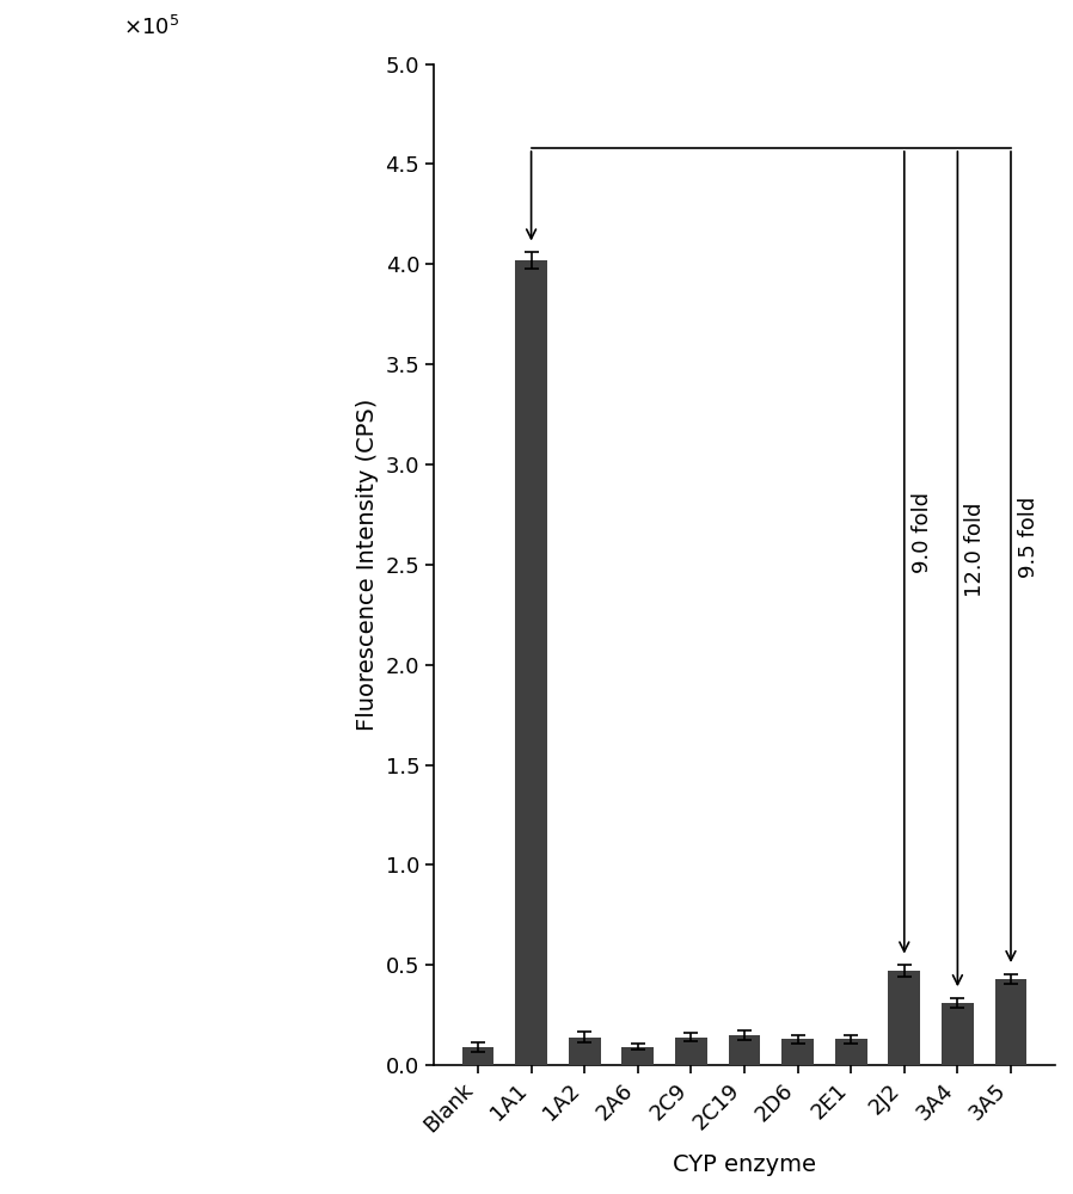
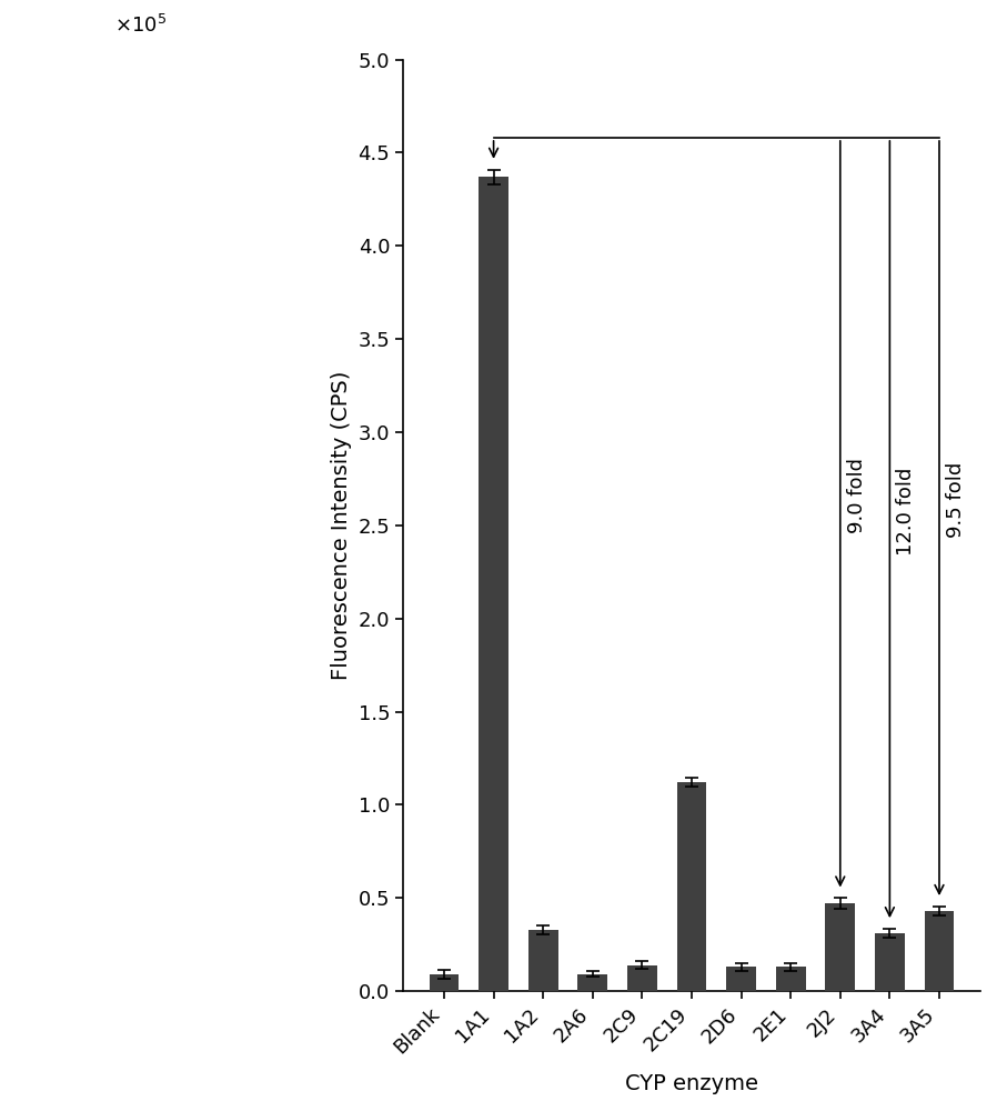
1A1: 4.02 -> 4.37
1A2: 0.14 -> 0.33
2C19: 0.15 -> 1.12
